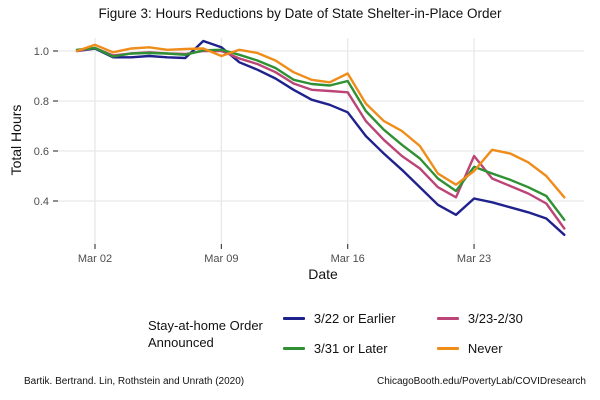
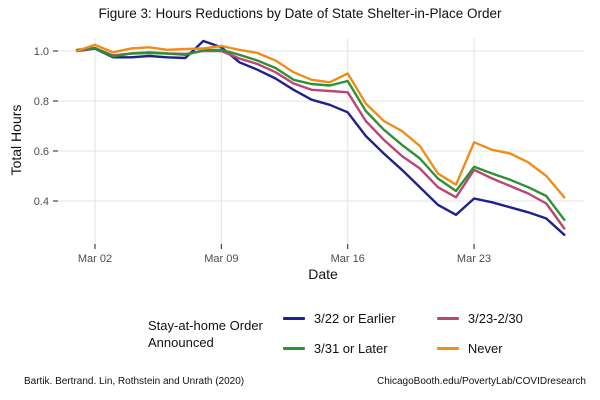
Never/Mar 09: 0.98 -> 1.02
3/23-2/30/Mar 23: 0.58 -> 0.53
Never/Mar 23: 0.52 -> 0.64
